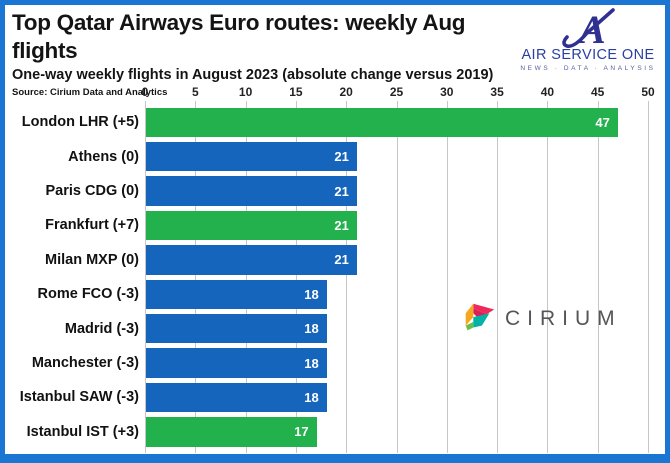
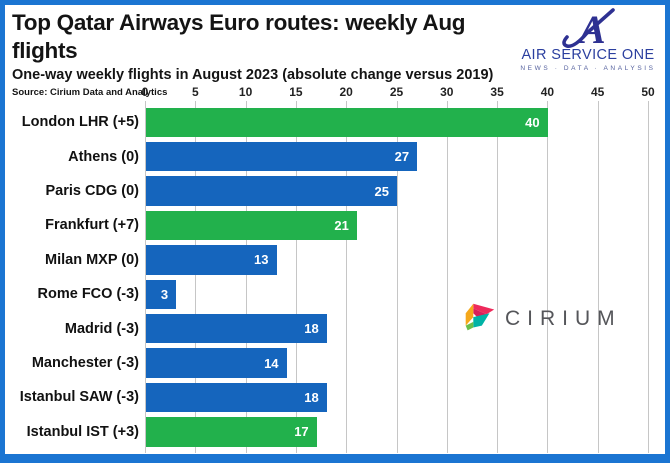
London LHR (+5): 47 -> 40
Athens (0): 21 -> 27
Paris CDG (0): 21 -> 25
Milan MXP (0): 21 -> 13
Rome FCO (-3): 18 -> 3
Manchester (-3): 18 -> 14
